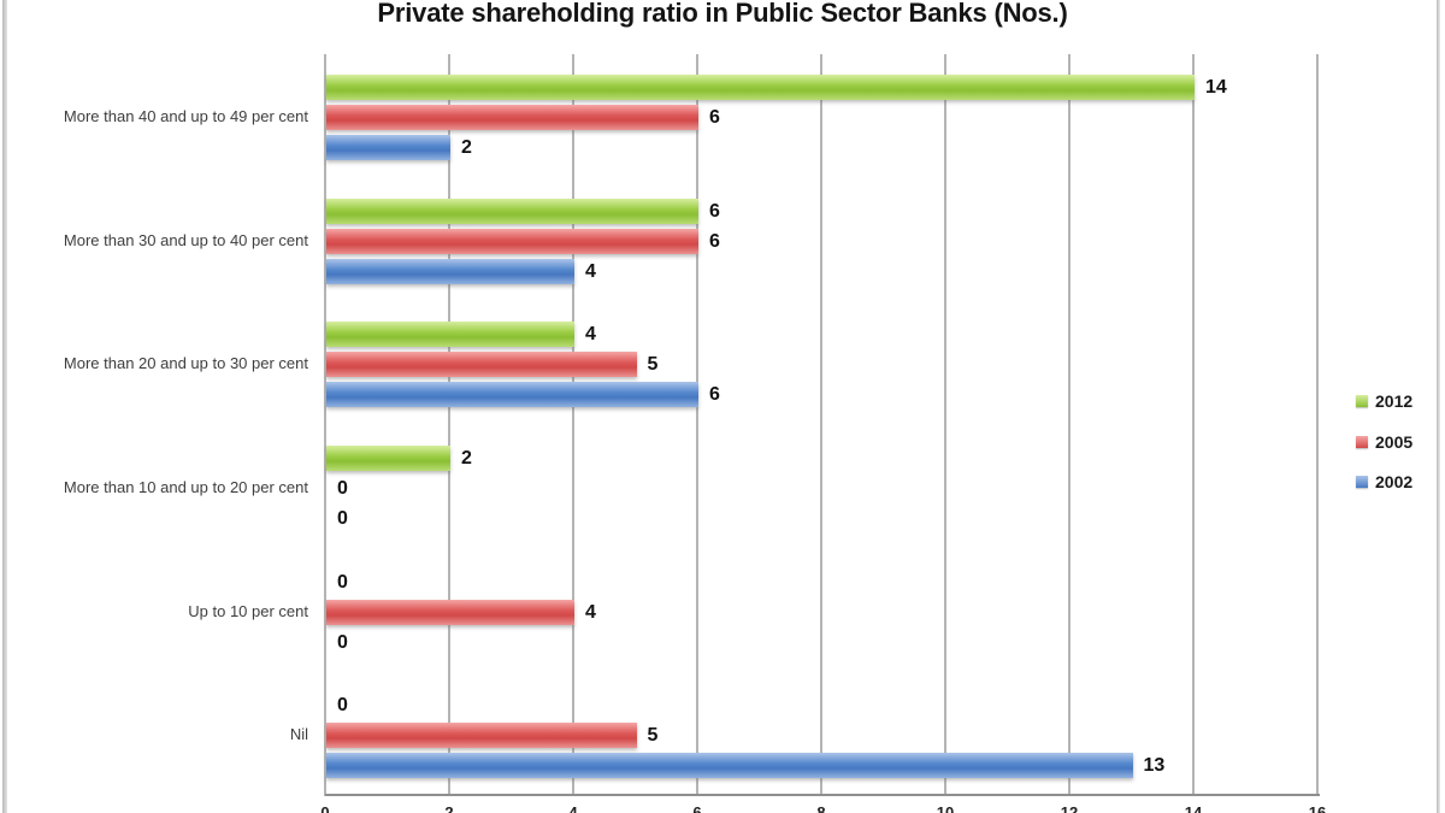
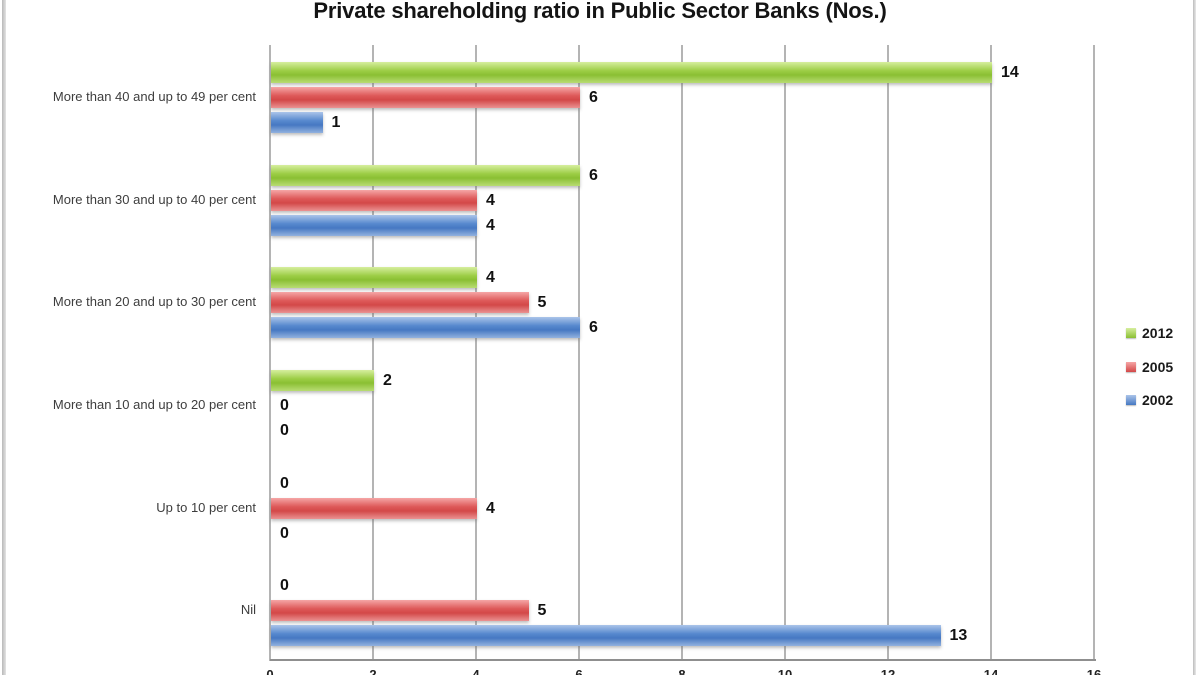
2002/More than 40 and up to 49 per cent: 2 -> 1
2005/More than 30 and up to 40 per cent: 6 -> 4
